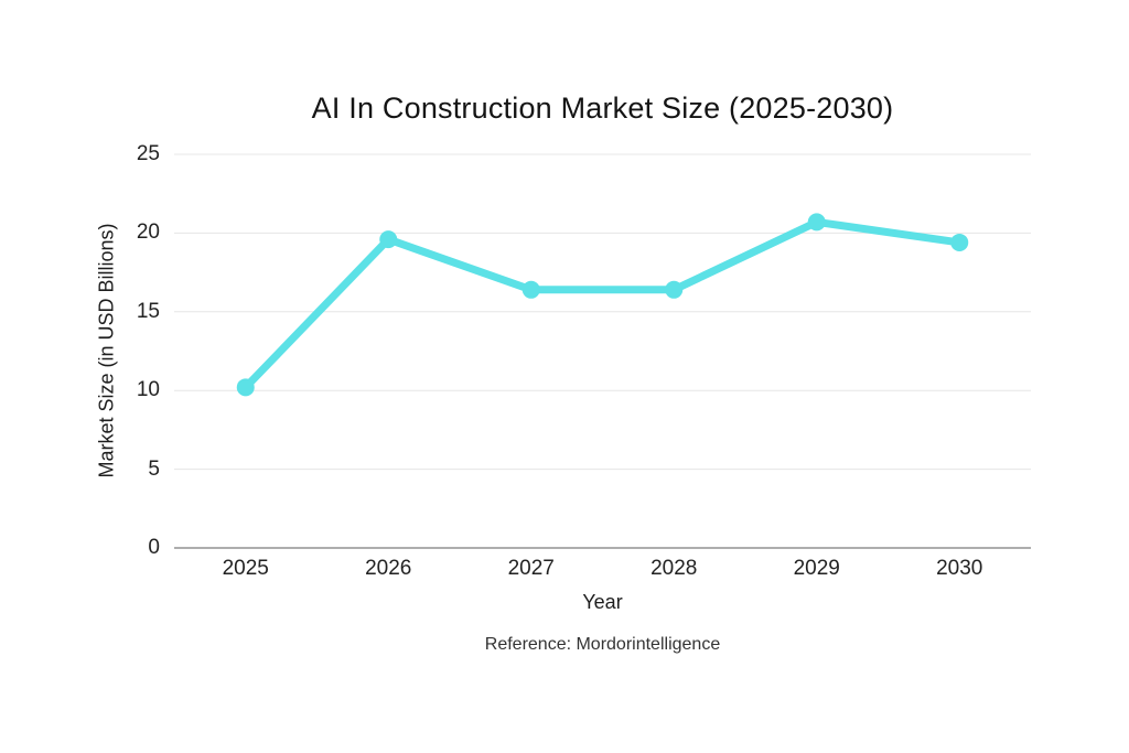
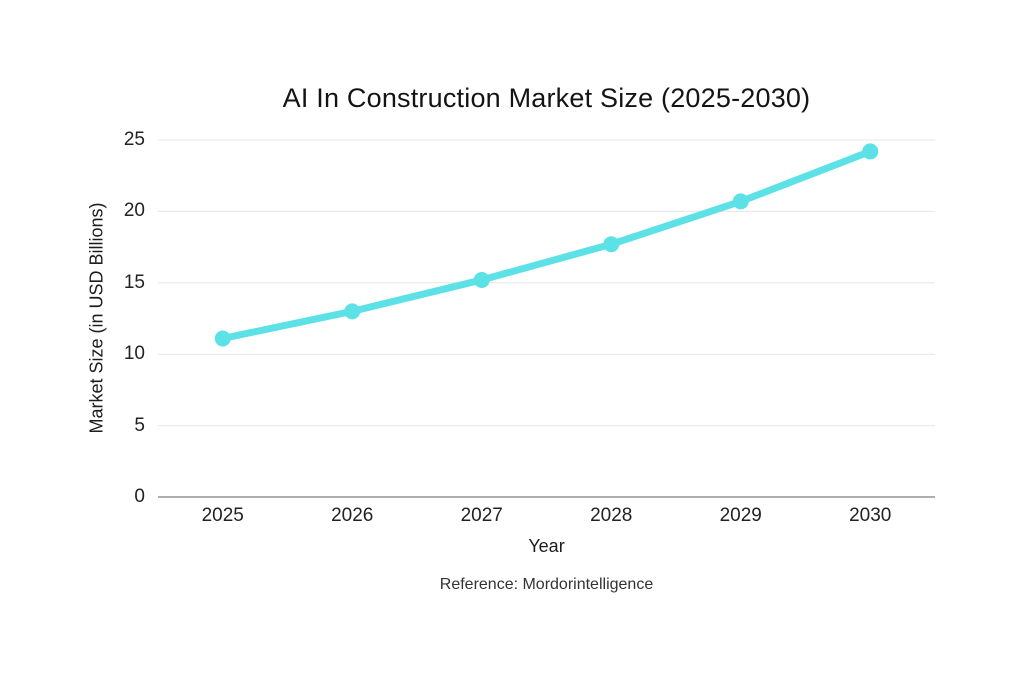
2025: 10.2 -> 11.1
2026: 19.6 -> 13.0
2027: 16.4 -> 15.2
2028: 16.4 -> 17.7
2030: 19.4 -> 24.2
